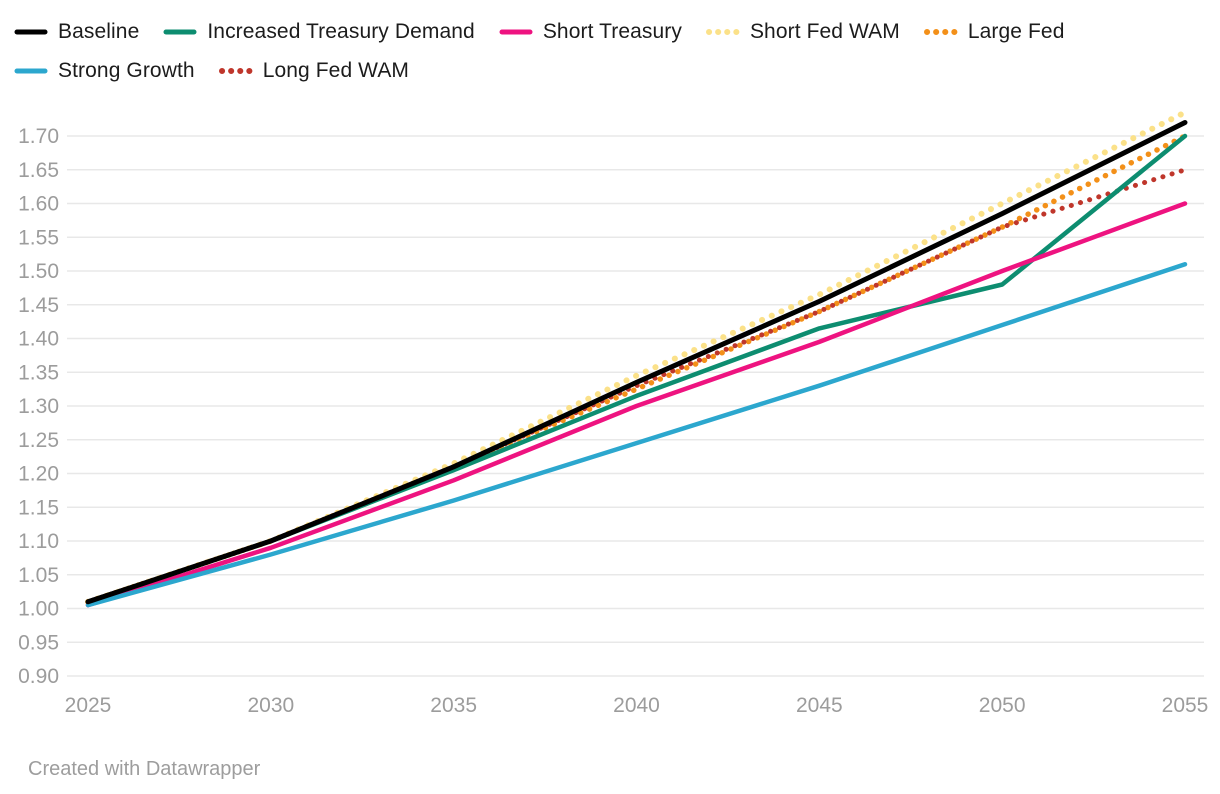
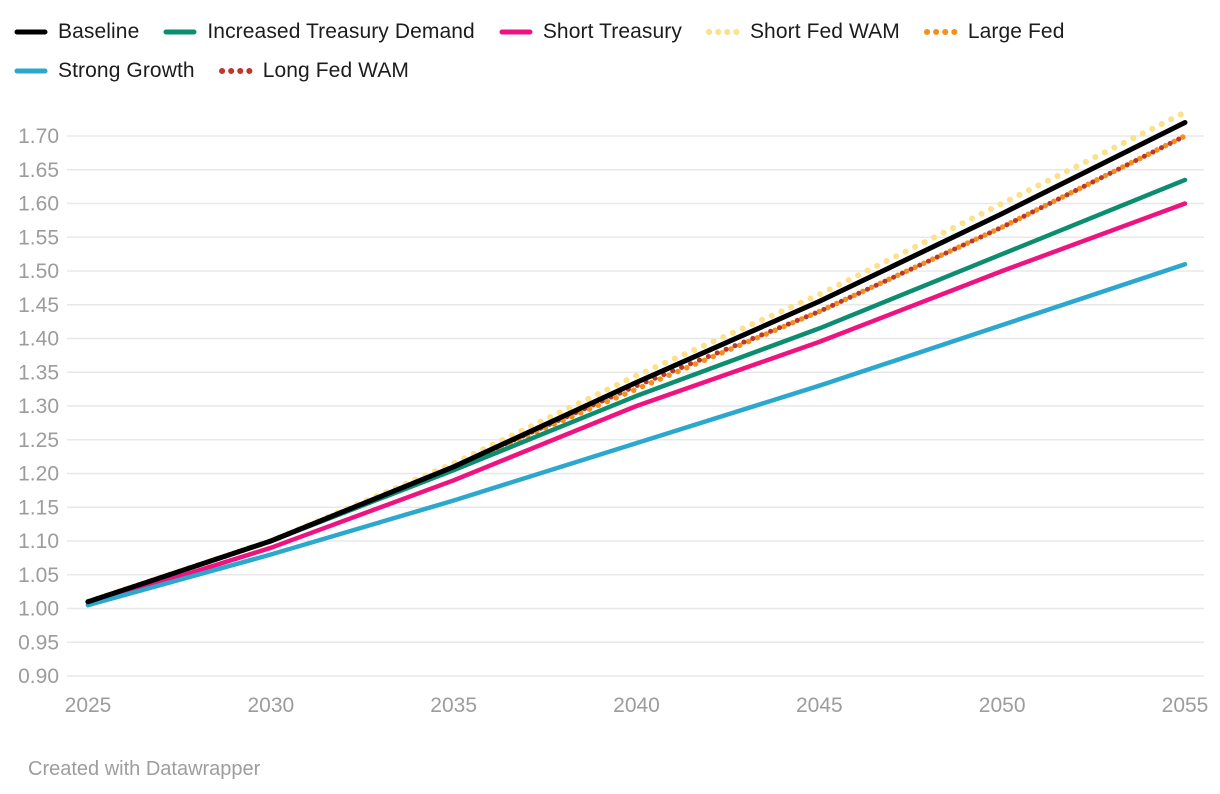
Increased Treasury Demand/2050: 1.48 -> 1.52
Increased Treasury Demand/2055: 1.70 -> 1.64
Long Fed WAM/2055: 1.65 -> 1.70
